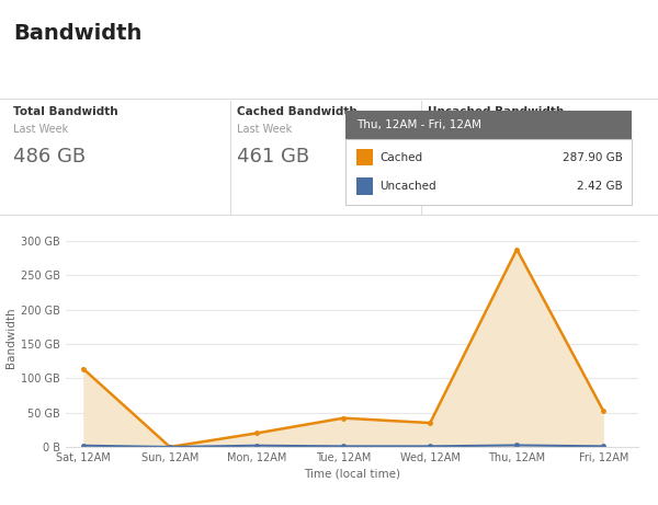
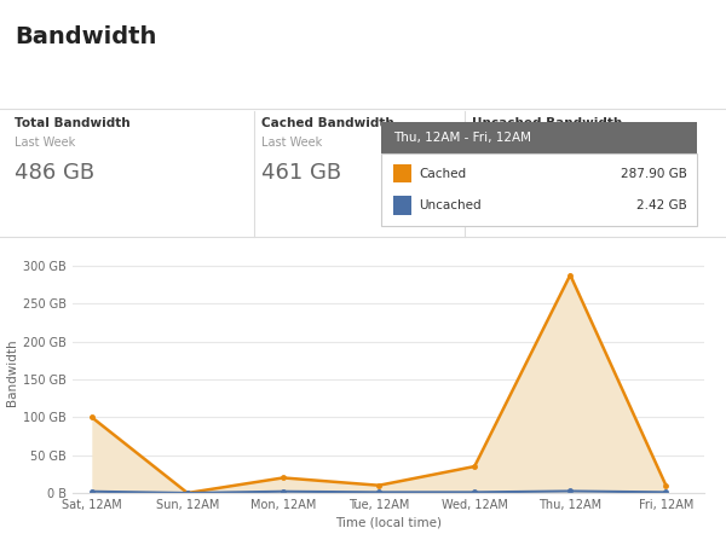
Cached/Sat, 12AM: 114 GB -> 100 GB
Cached/Tue, 12AM: 42 GB -> 10 GB
Cached/Fri, 12AM: 52 GB -> 10 GB
